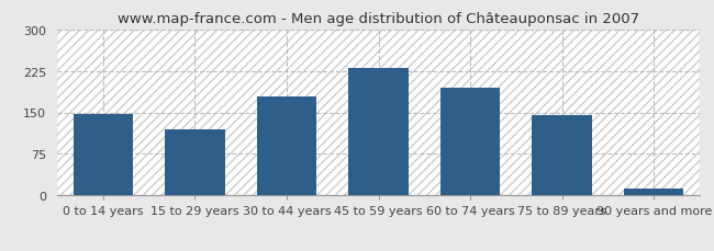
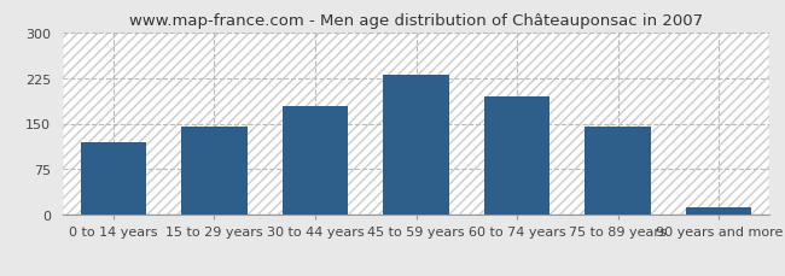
0 to 14 years: 148 -> 120
15 to 29 years: 120 -> 146
